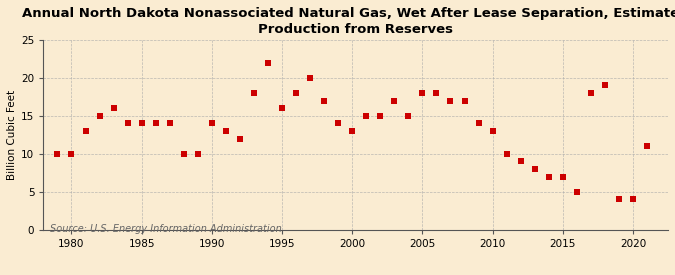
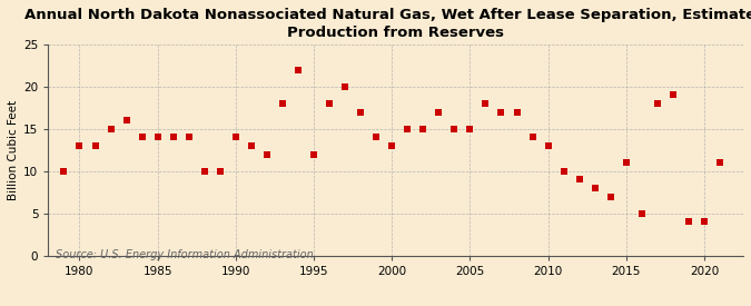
1980: 10 -> 13
1995: 16 -> 12
2005: 18 -> 15
2015: 7 -> 11
